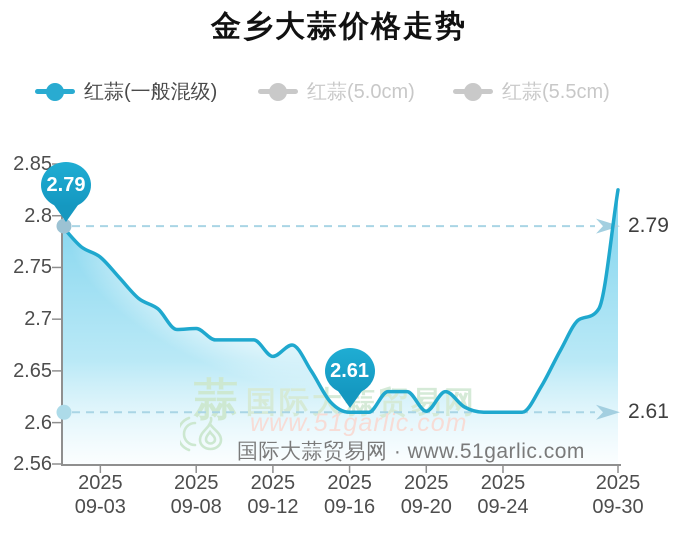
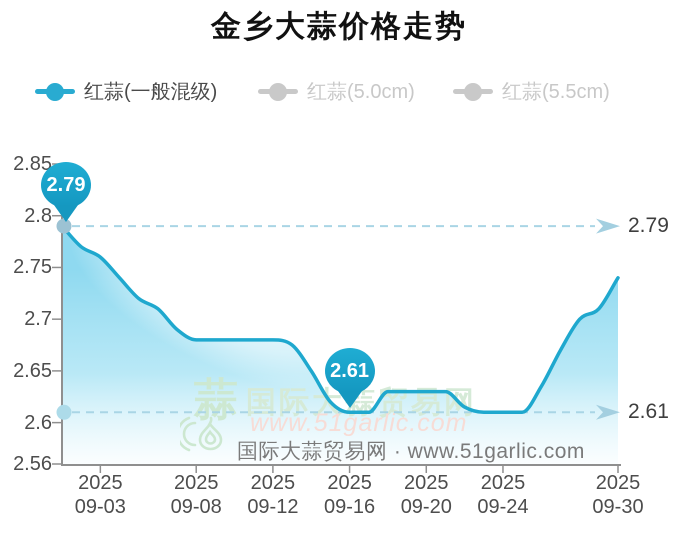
09-08: 2.691 -> 2.680
09-12: 2.664 -> 2.680
09-20: 2.611 -> 2.630
09-30: 2.825 -> 2.740
